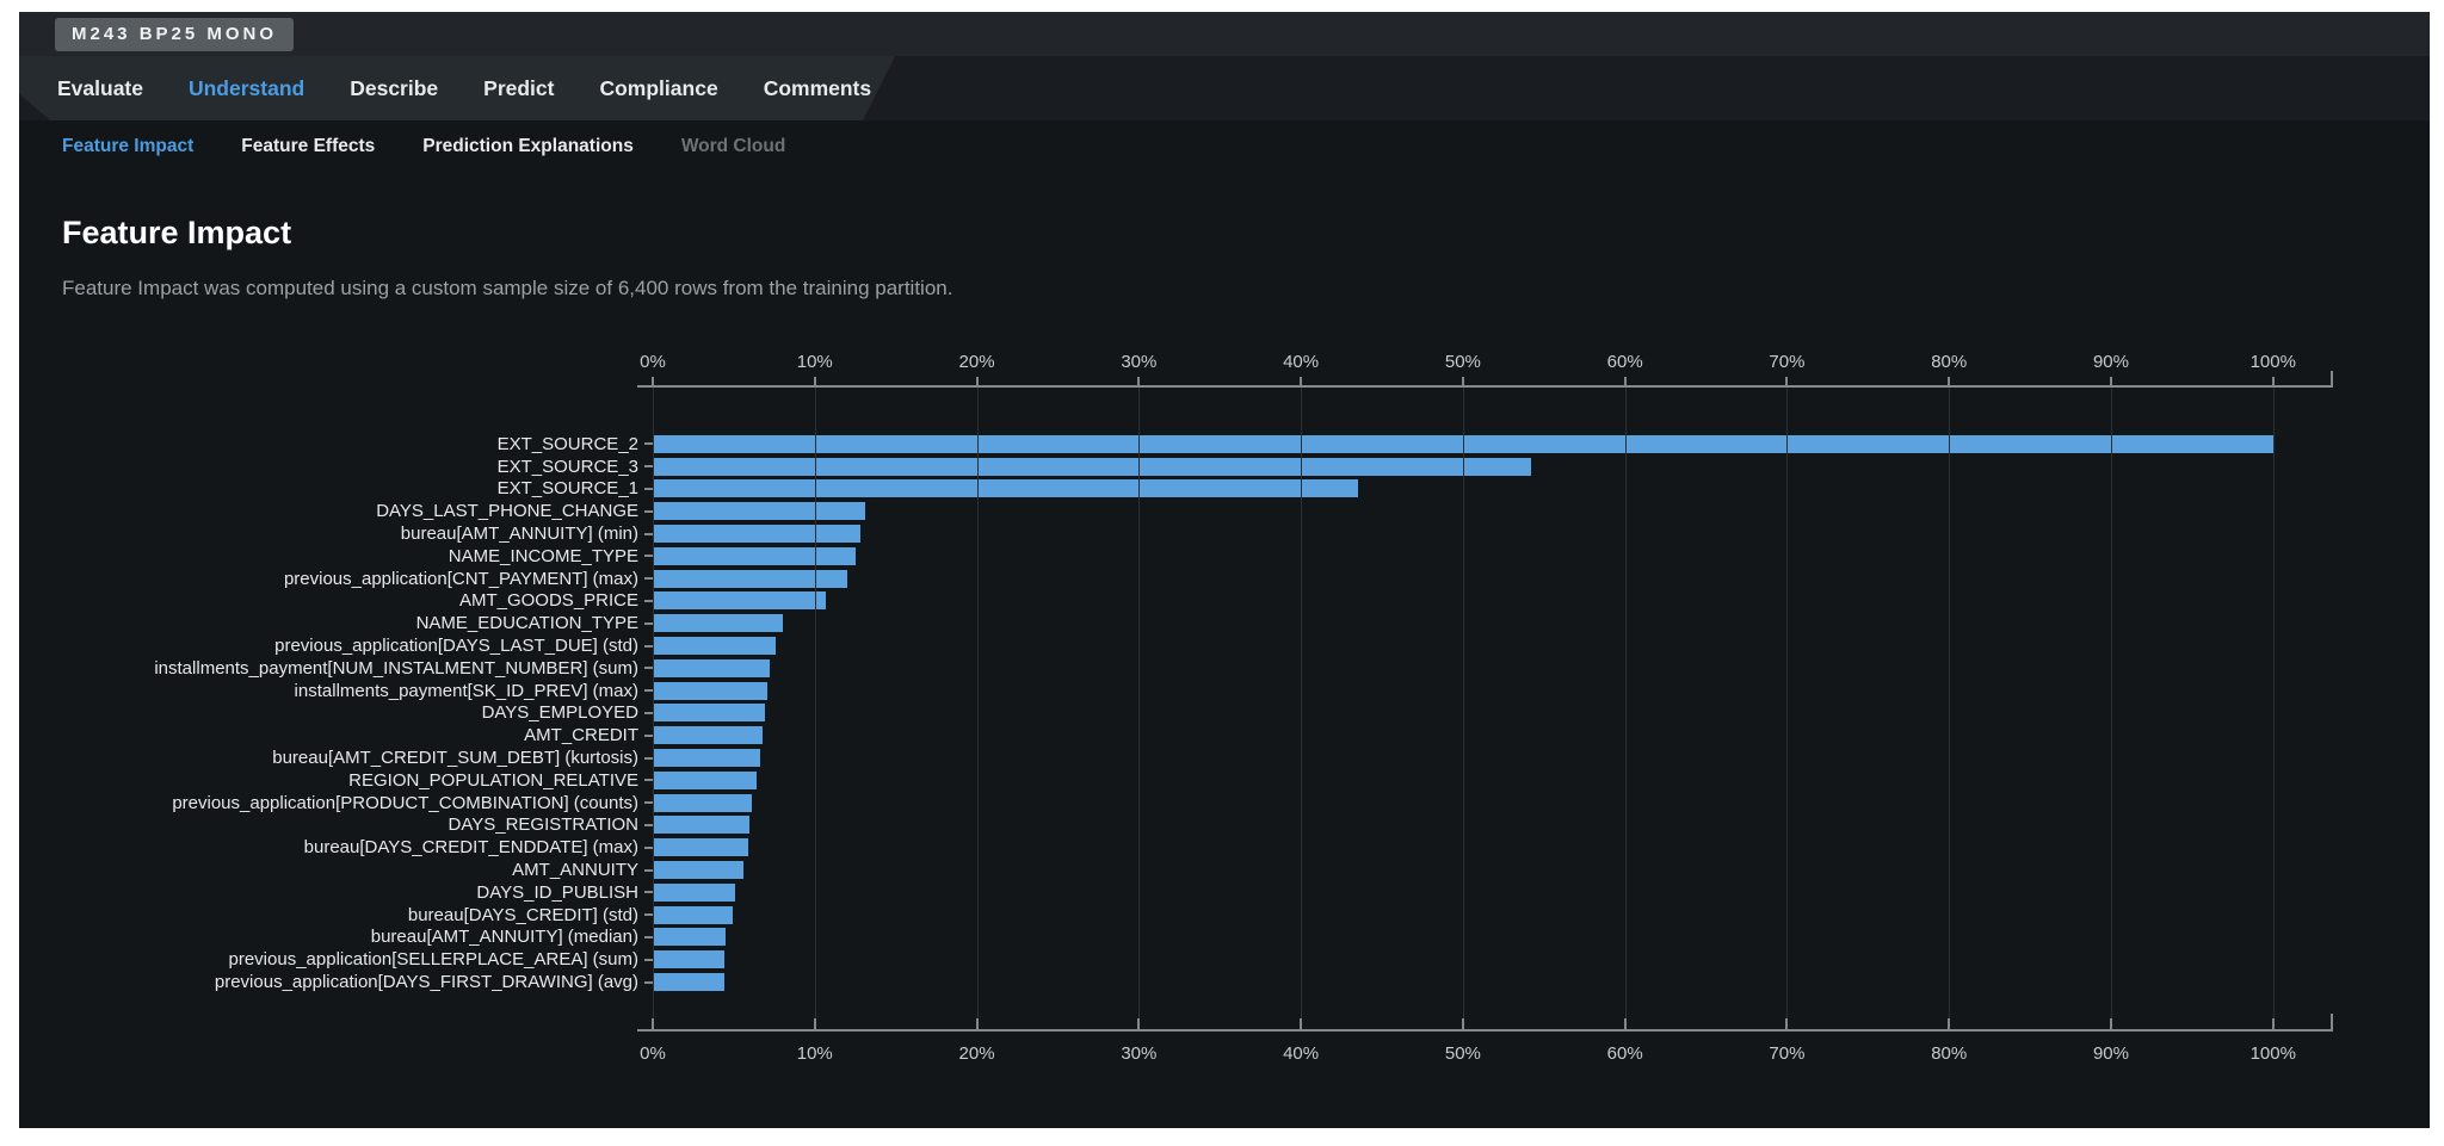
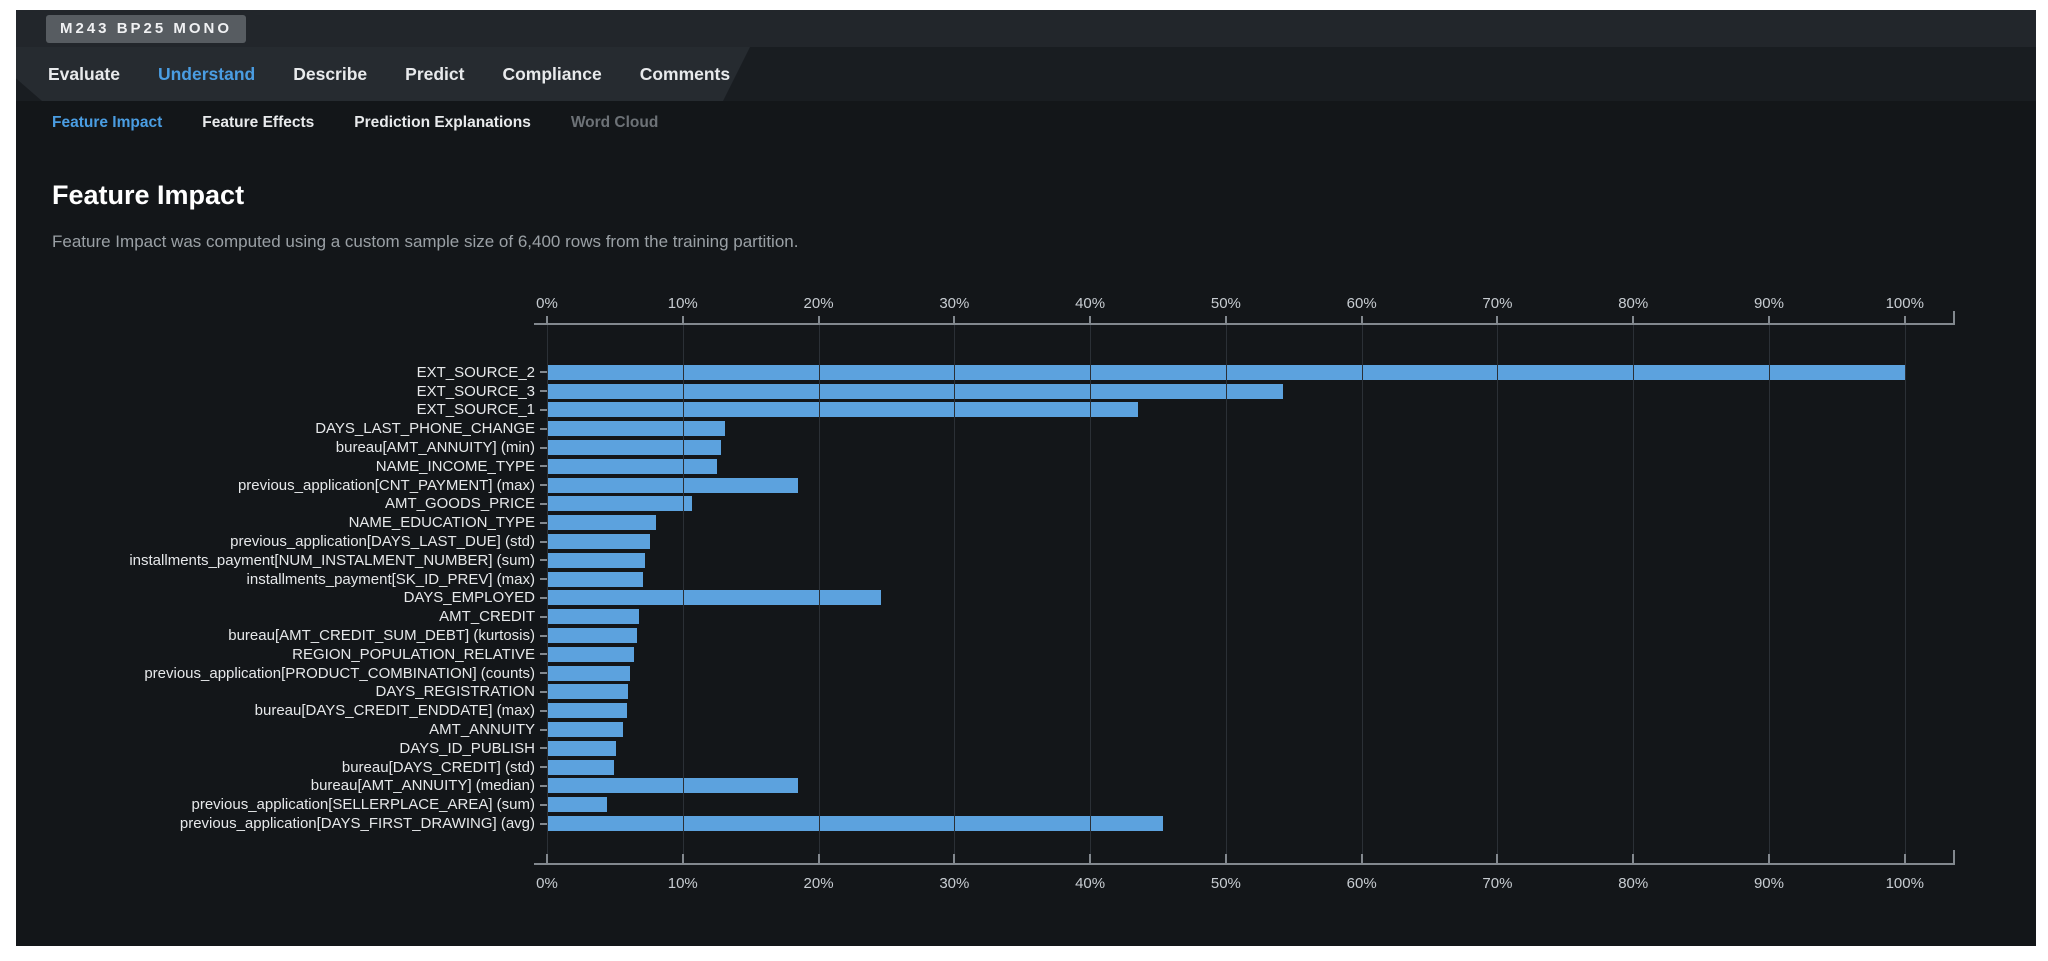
previous_application[CNT_PAYMENT] (max): 12.0% -> 18.5%
DAYS_EMPLOYED: 6.9% -> 24.6%
bureau[AMT_ANNUITY] (median): 4.5% -> 18.5%
previous_application[DAYS_FIRST_DRAWING] (avg): 4.4% -> 45.4%
